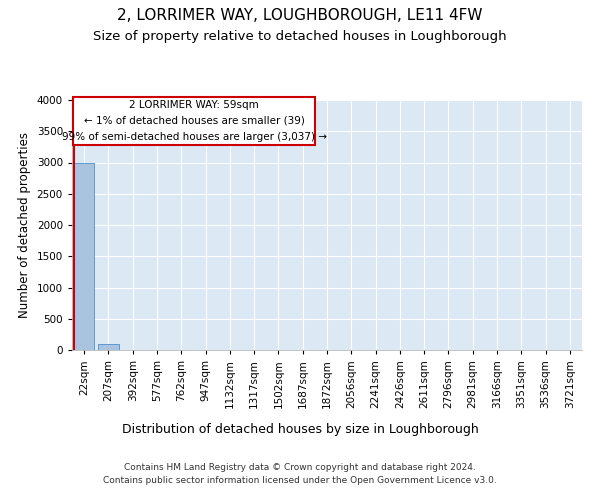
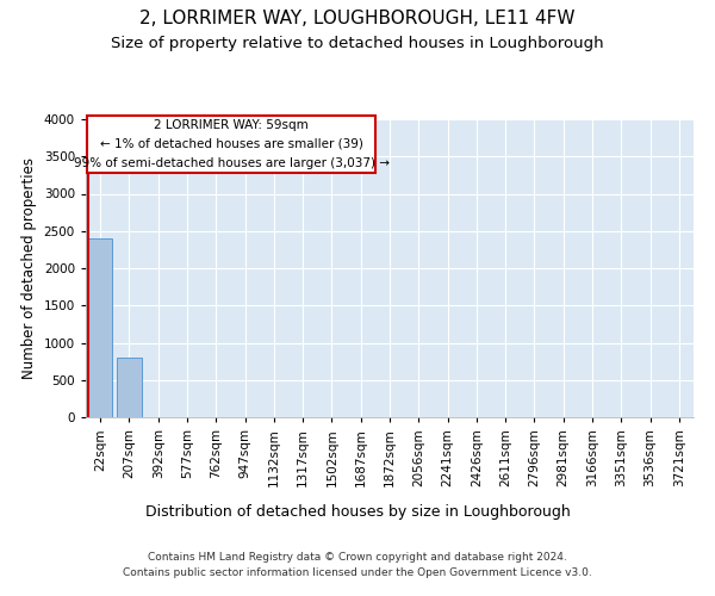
22sqm: 3000 -> 2400
207sqm: 100 -> 800
